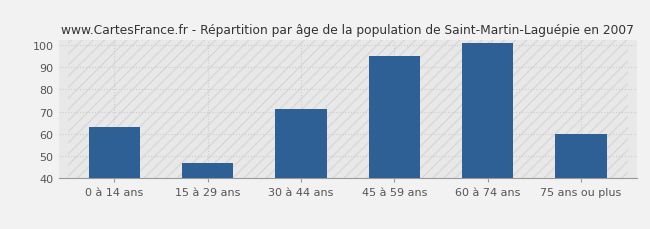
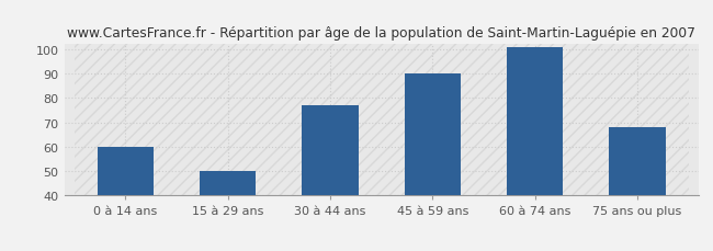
0 à 14 ans: 63 -> 60
15 à 29 ans: 47 -> 50
30 à 44 ans: 71 -> 77
45 à 59 ans: 95 -> 90
75 ans ou plus: 60 -> 68
